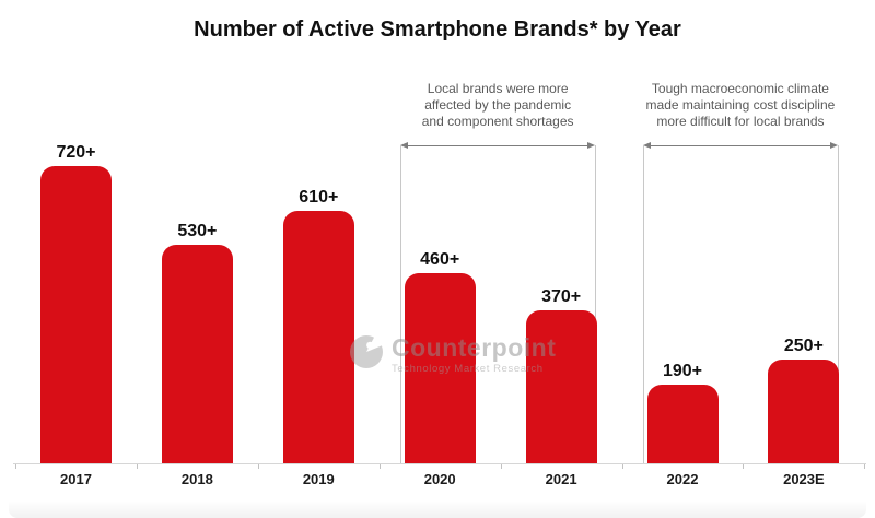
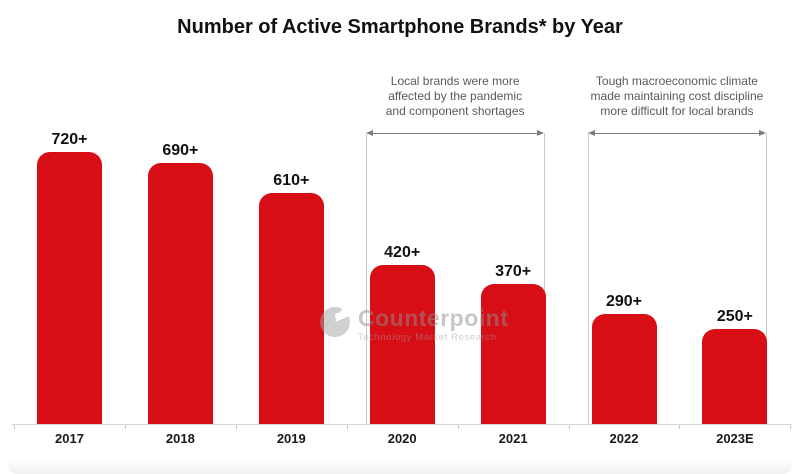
2018: 530 -> 690
2020: 460 -> 420
2022: 190 -> 290
